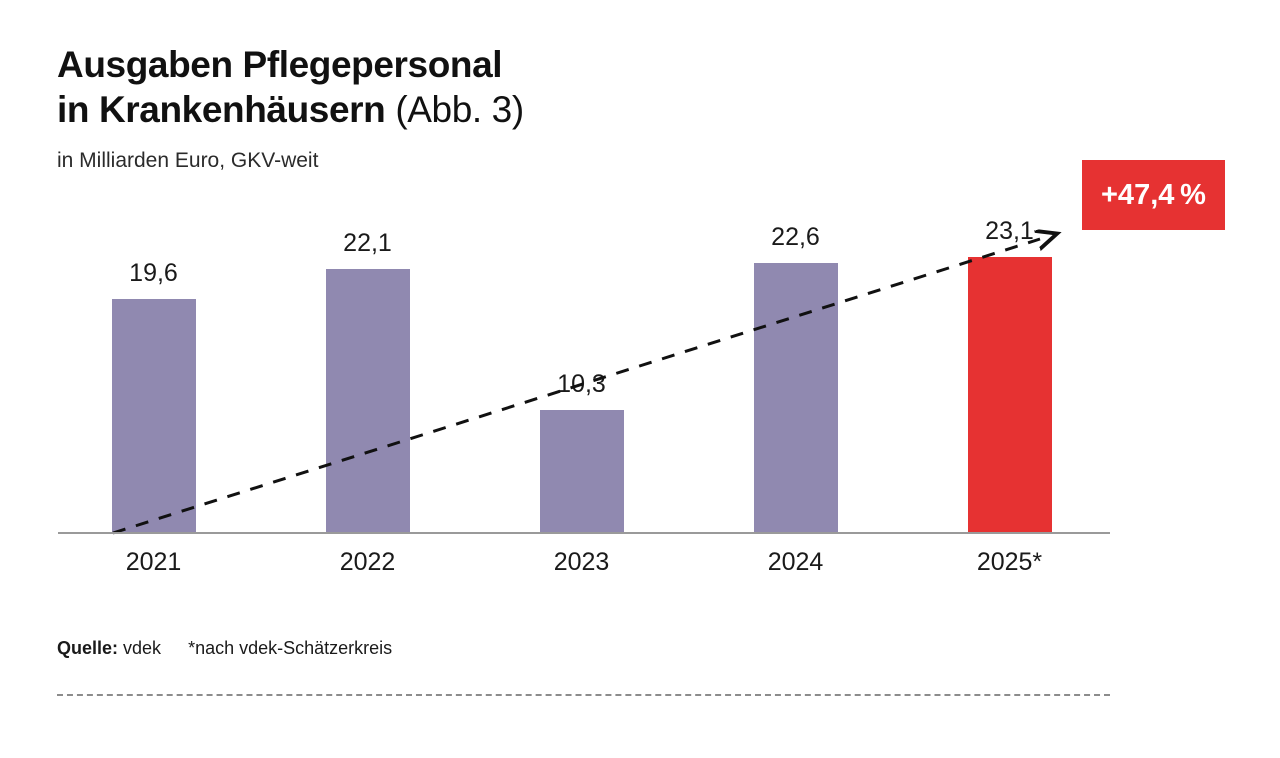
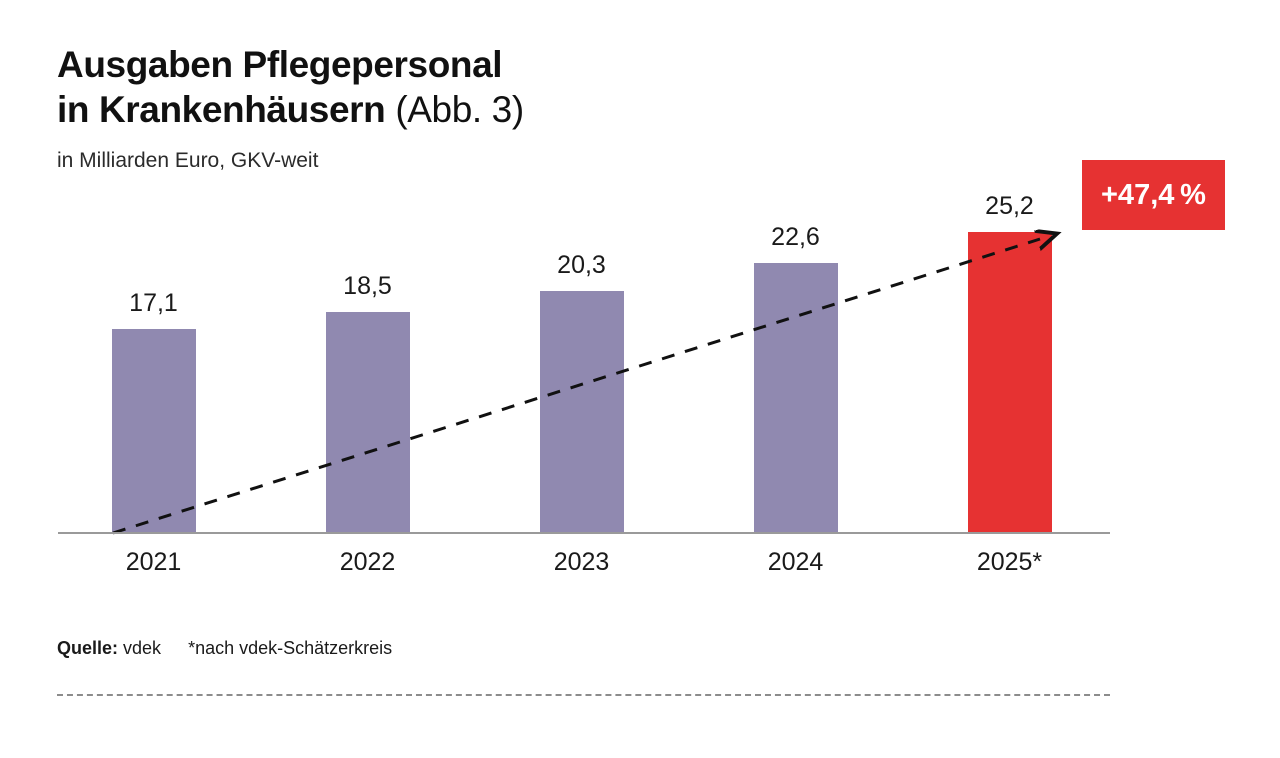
2021: 19,6 -> 17,1
2022: 22,1 -> 18,5
2023: 10,3 -> 20,3
2025*: 23,1 -> 25,2
